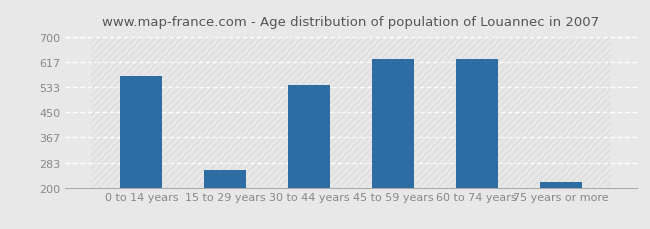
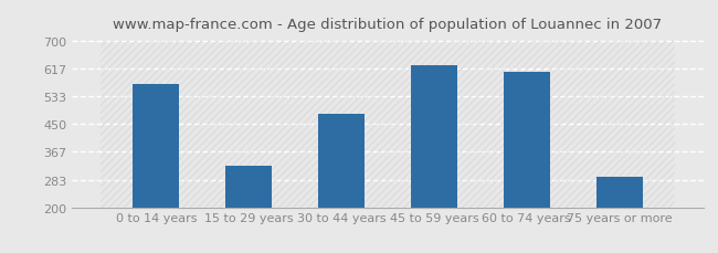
15 to 29 years: 258 -> 325
30 to 44 years: 540 -> 480
60 to 74 years: 627 -> 605
75 years or more: 218 -> 290
